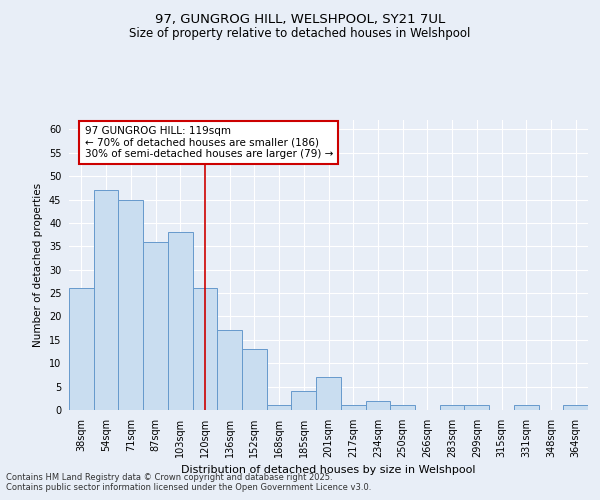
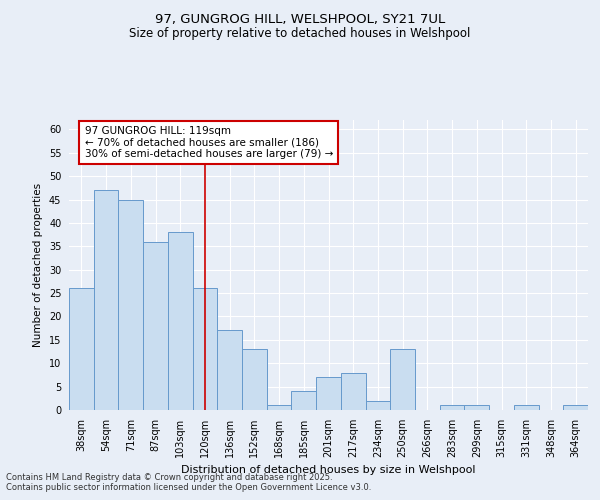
217sqm: 1 -> 8
250sqm: 1 -> 13
